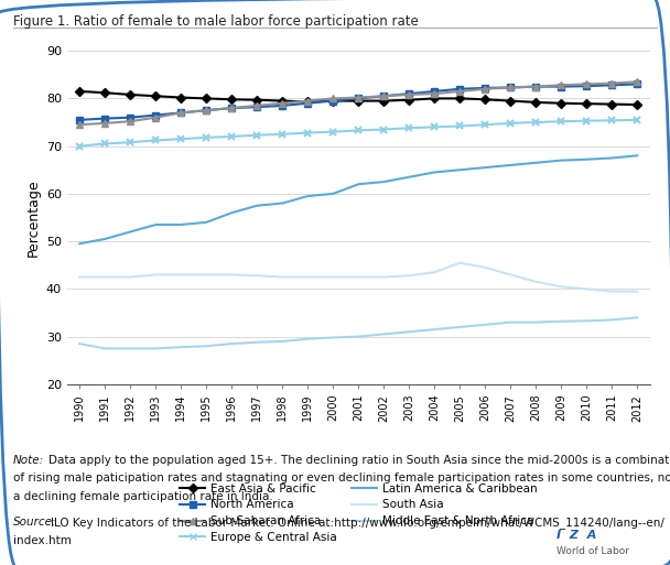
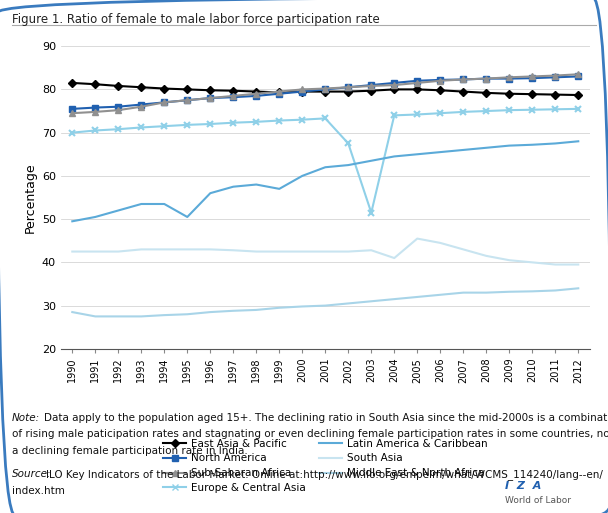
Latin America & Caribbean/1995: 54.0 -> 50.5
Latin America & Caribbean/1999: 59.5 -> 57.0
Europe & Central Asia/2002: 73.5 -> 67.5
Europe & Central Asia/2003: 73.8 -> 51.5
South Asia/2004: 43.5 -> 41.0
